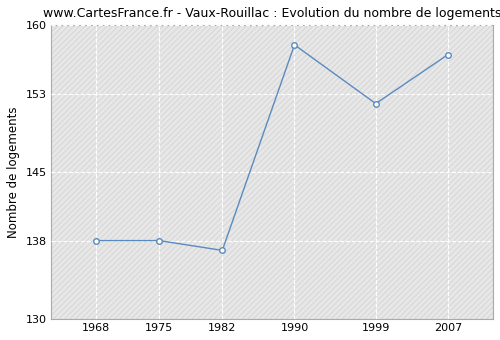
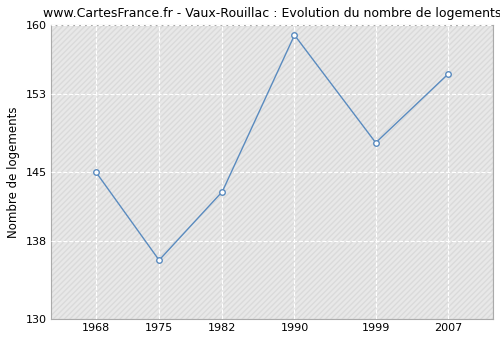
1968: 138 -> 145
1975: 138 -> 136
1982: 137 -> 143
1990: 158 -> 159
1999: 152 -> 148
2007: 157 -> 155
